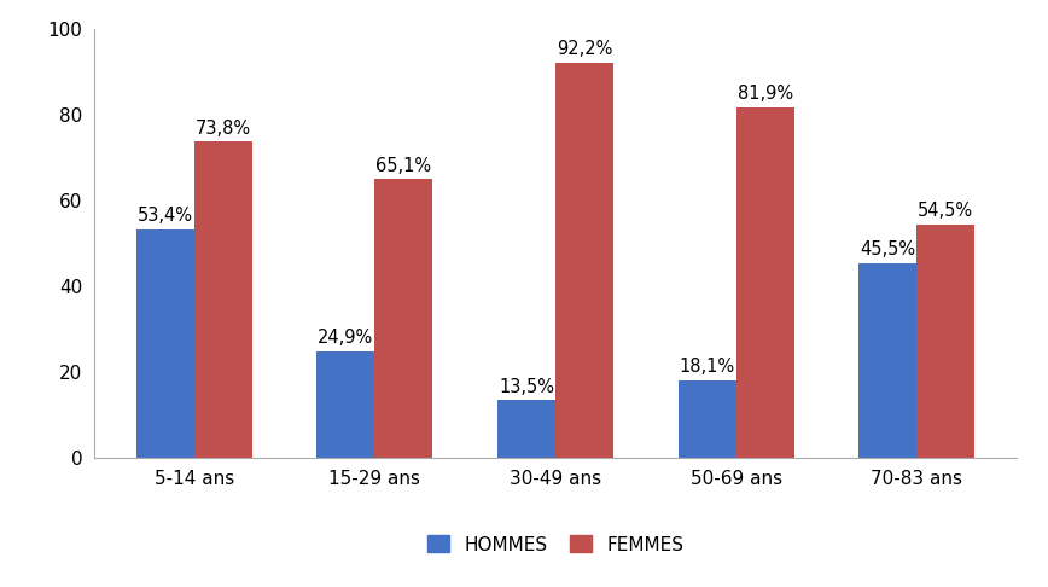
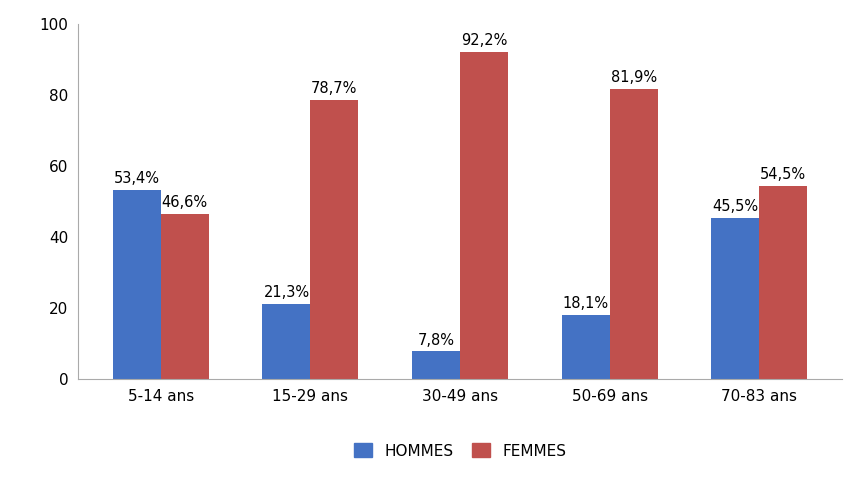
FEMMES/5-14 ans: 73,8% -> 46,6%
HOMMES/15-29 ans: 24,9% -> 21,3%
FEMMES/15-29 ans: 65,1% -> 78,7%
HOMMES/30-49 ans: 13,5% -> 7,8%
